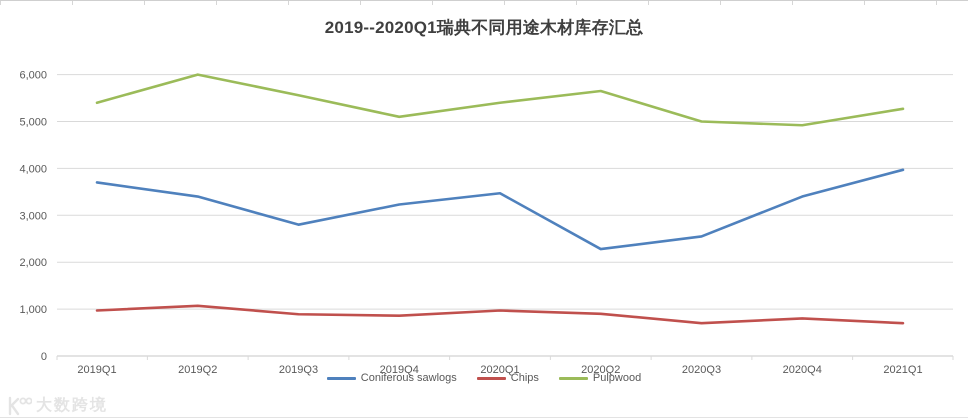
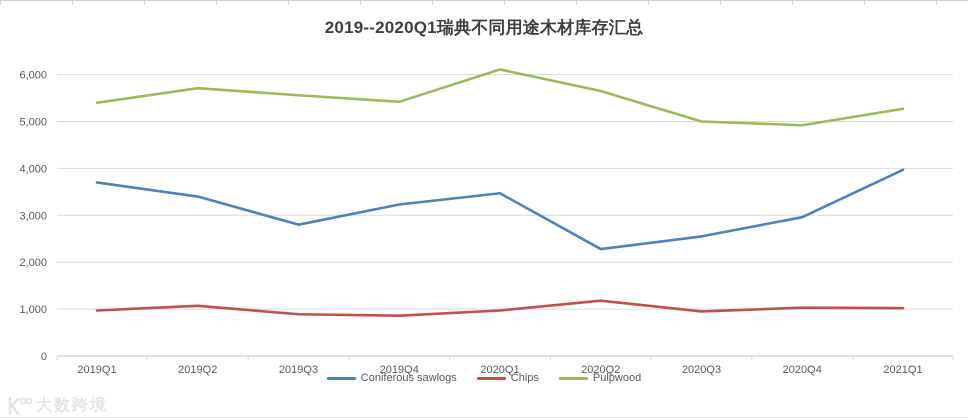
Pulpwood/2019Q2: 6000 -> 5700
Pulpwood/2019Q4: 5100 -> 5400
Pulpwood/2020Q1: 5400 -> 6100
Chips/2020Q2: 900 -> 1200
Chips/2020Q3: 700 -> 1000
Coniferous sawlogs/2020Q4: 3400 -> 3000
Chips/2020Q4: 800 -> 1000
Chips/2021Q1: 700 -> 1000
